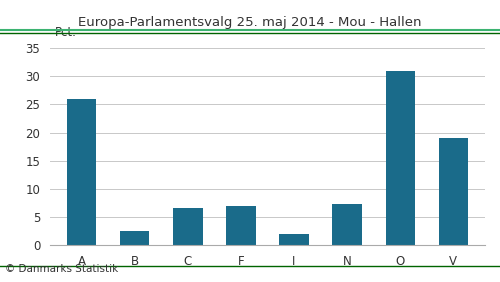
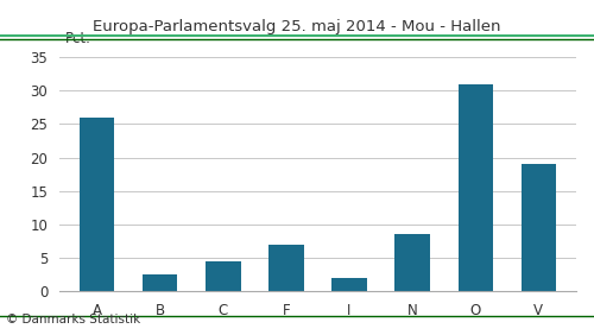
C: 6.6 -> 4.5
N: 7.4 -> 8.5
